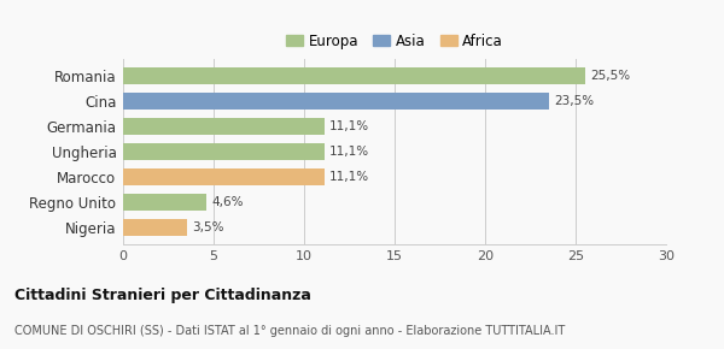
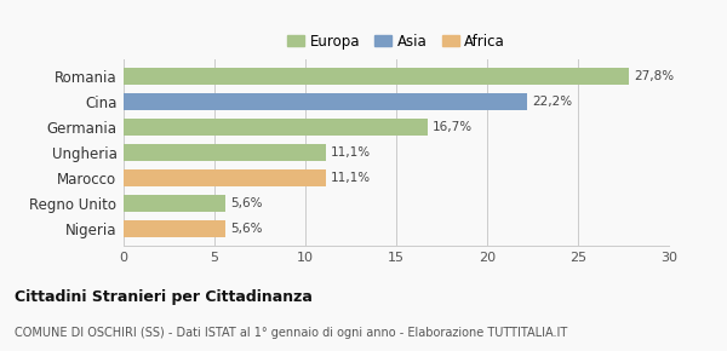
Romania: 25,5% -> 27,8%
Cina: 23,5% -> 22,2%
Germania: 11,1% -> 16,7%
Regno Unito: 4,6% -> 5,6%
Nigeria: 3,5% -> 5,6%
